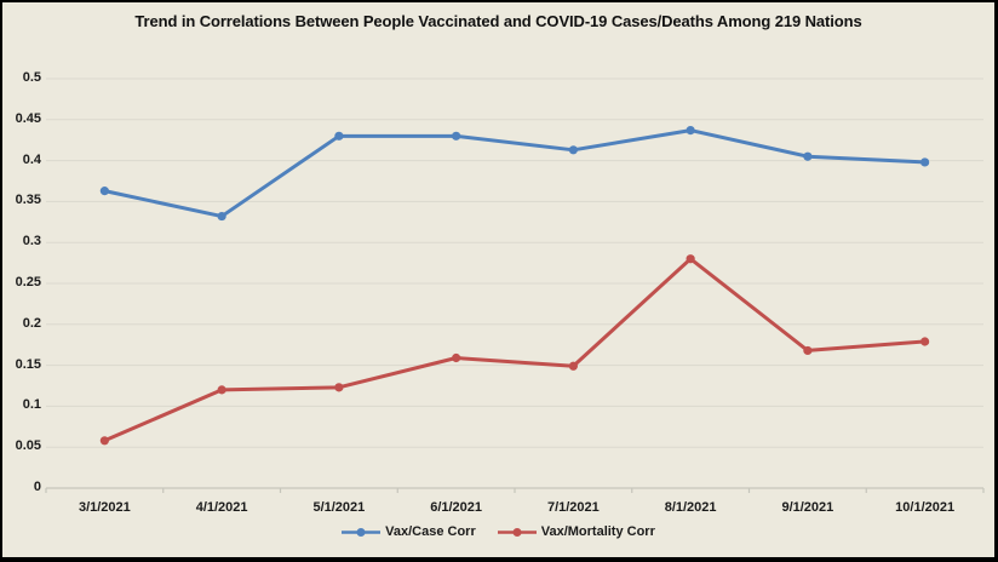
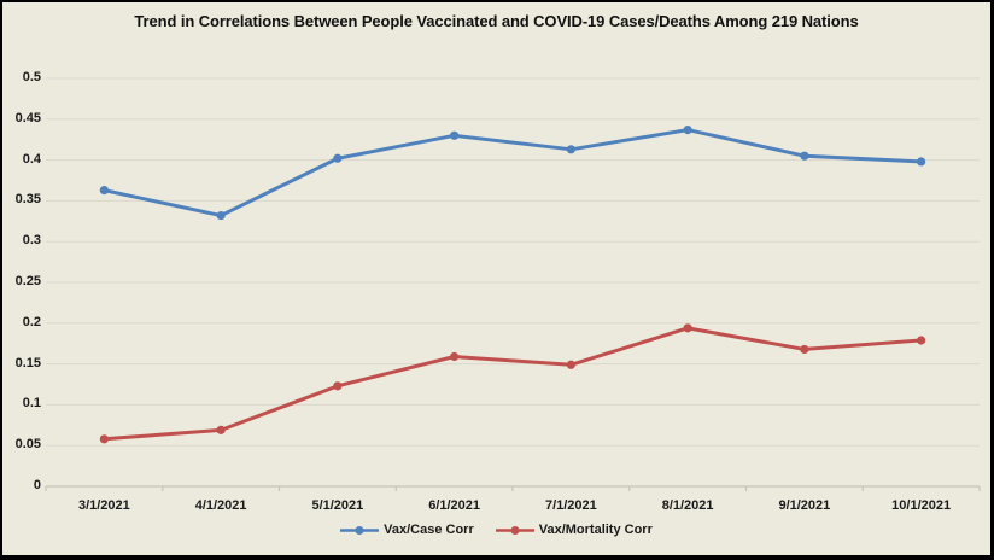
Vax/Mortality Corr/4/1/2021: 0.12 -> 0.07
Vax/Case Corr/5/1/2021: 0.43 -> 0.40
Vax/Mortality Corr/8/1/2021: 0.28 -> 0.19
